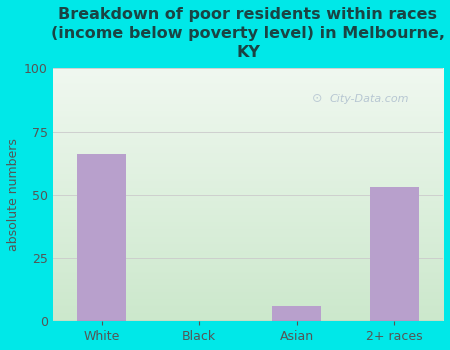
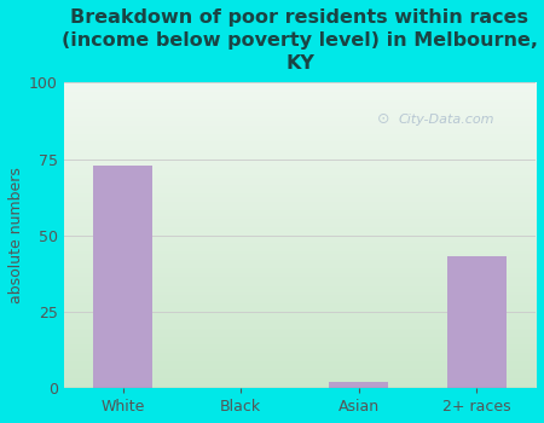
White: 66 -> 73
Asian: 6 -> 2
2+ races: 53 -> 43
